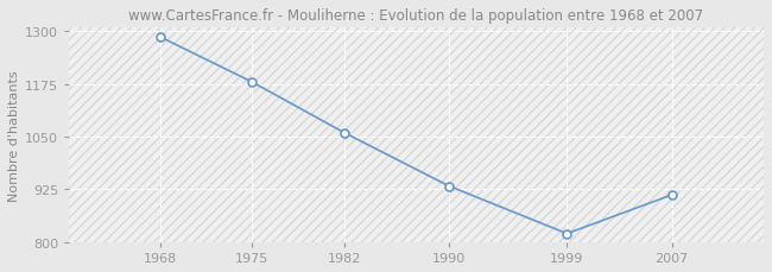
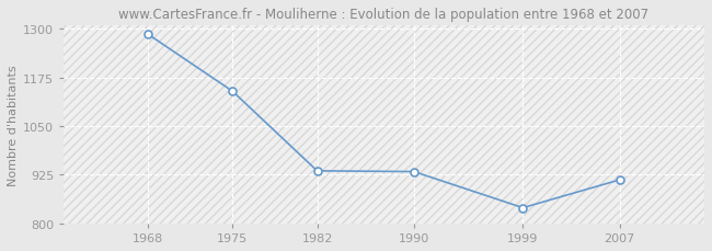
1975: 1180 -> 1140
1982: 1060 -> 935
1999: 820 -> 840
